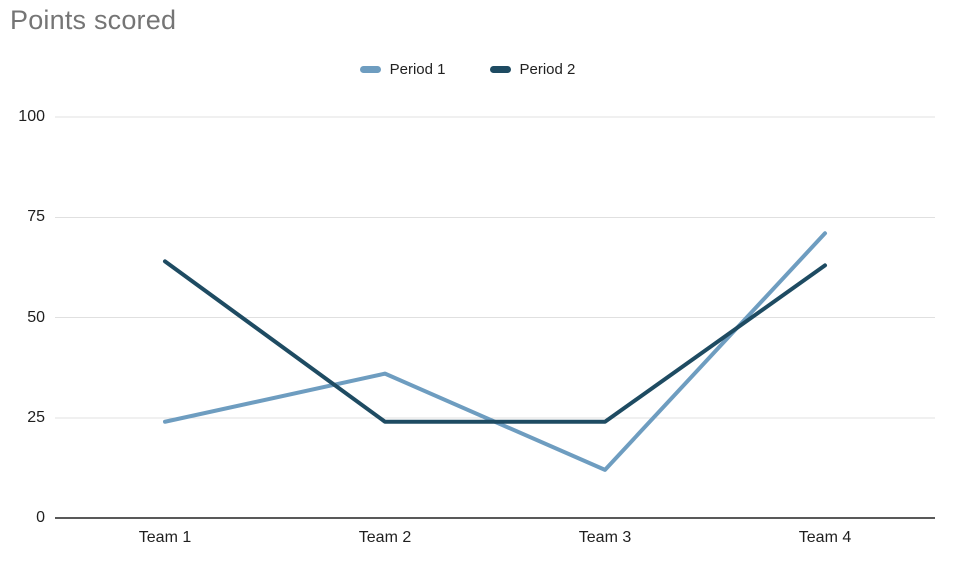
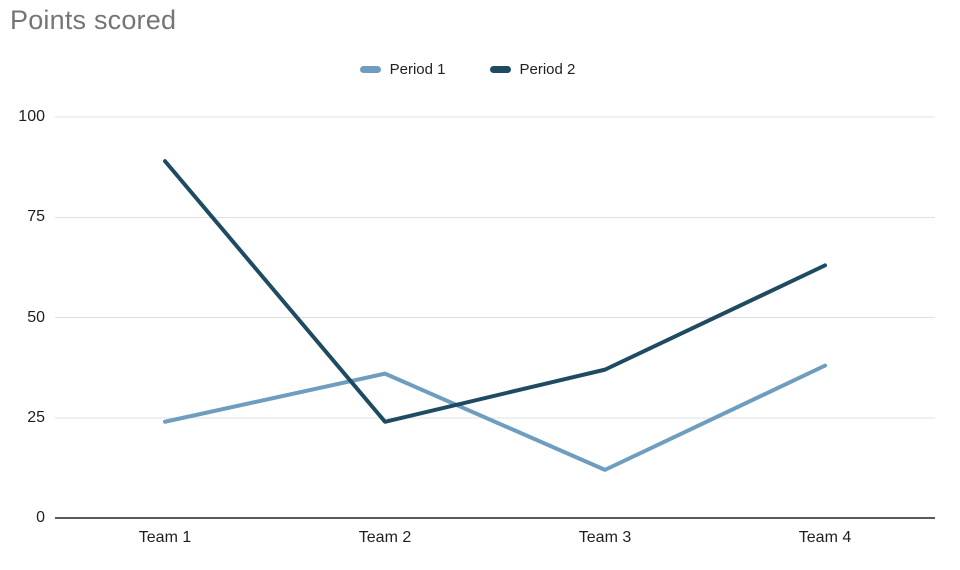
Period 2/Team 1: 64 -> 89
Period 2/Team 3: 24 -> 37
Period 1/Team 4: 71 -> 38
